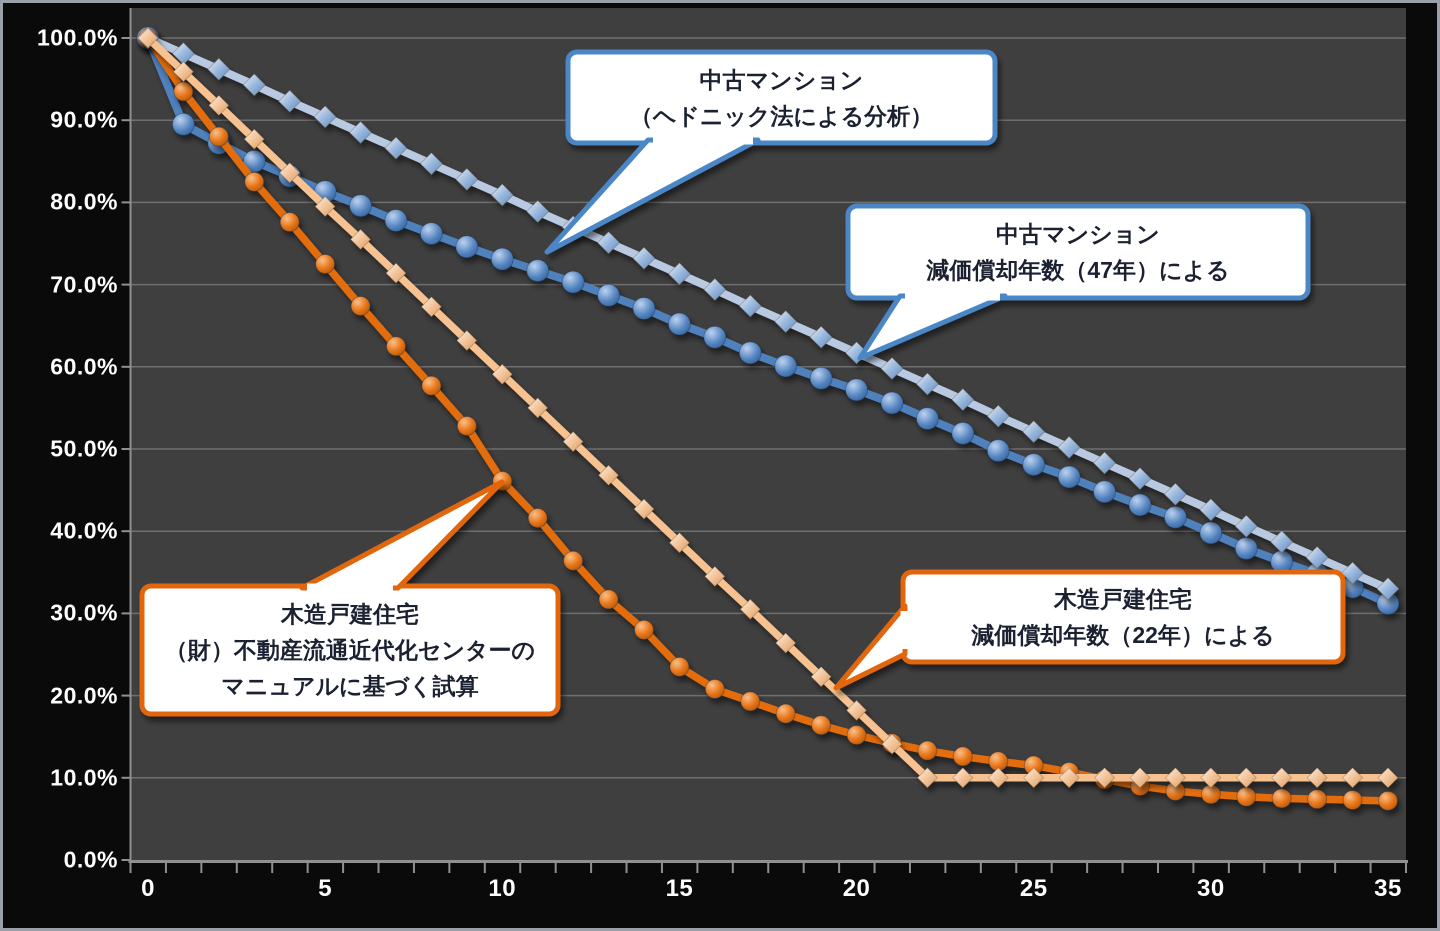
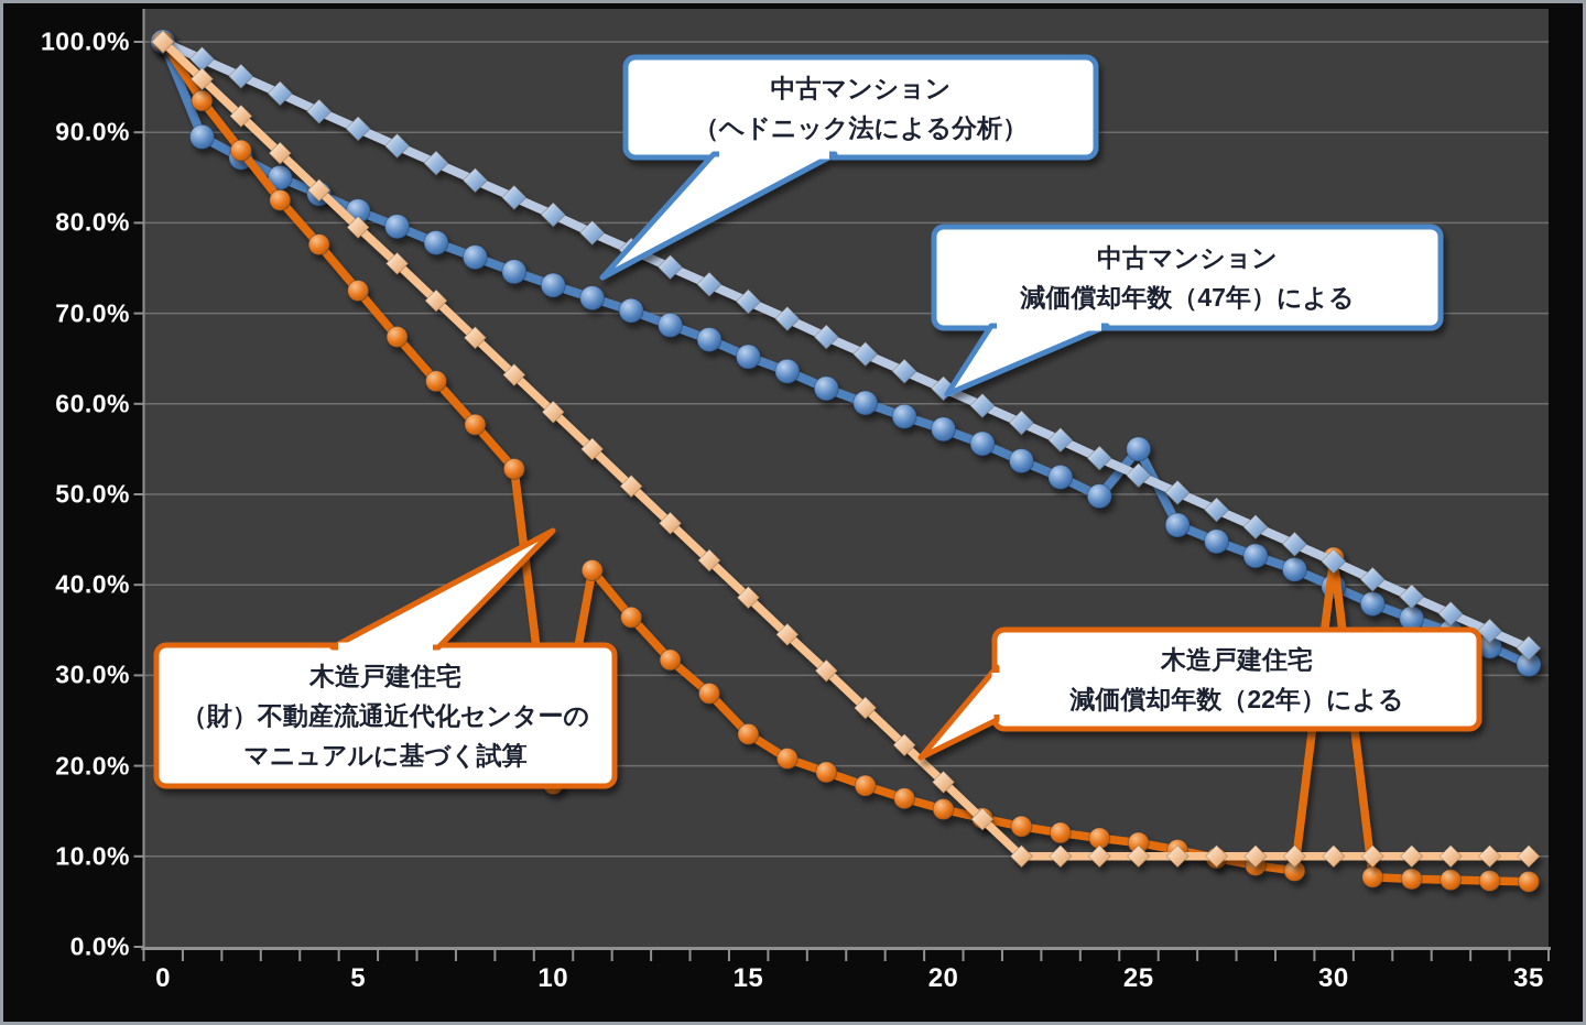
木造戸建住宅（財）不動産流通近代化センターのマニュアルに基づく試算/10: 46% -> 18%
中古マンション（ヘドニック法による分析）/25: 48% -> 55%
木造戸建住宅（財）不動産流通近代化センターのマニュアルに基づく試算/30: 8% -> 43%
